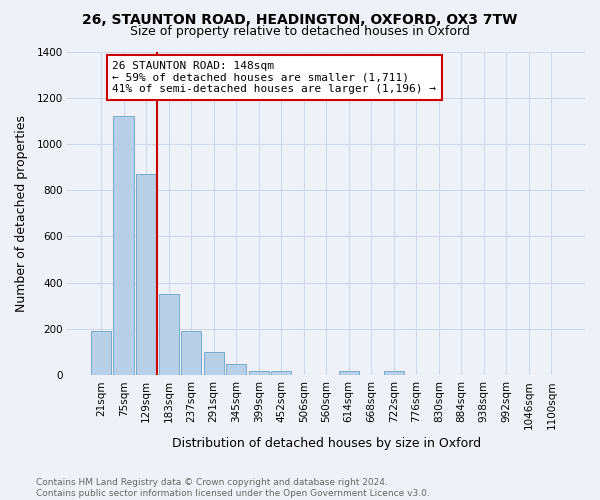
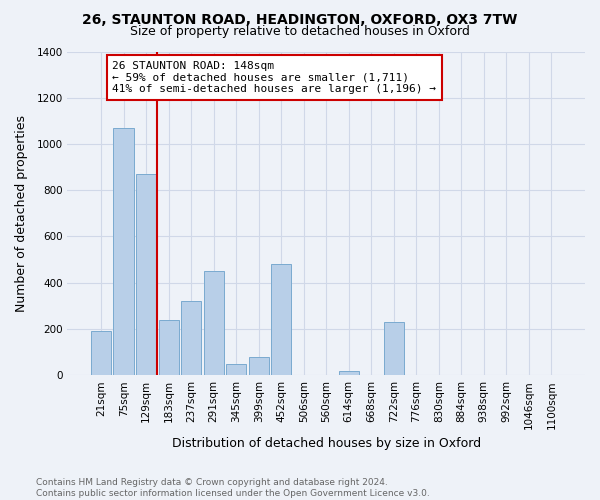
75sqm: 1120 -> 1070
183sqm: 350 -> 240
237sqm: 190 -> 320
291sqm: 100 -> 450
399sqm: 20 -> 80
452sqm: 20 -> 480
722sqm: 20 -> 230
